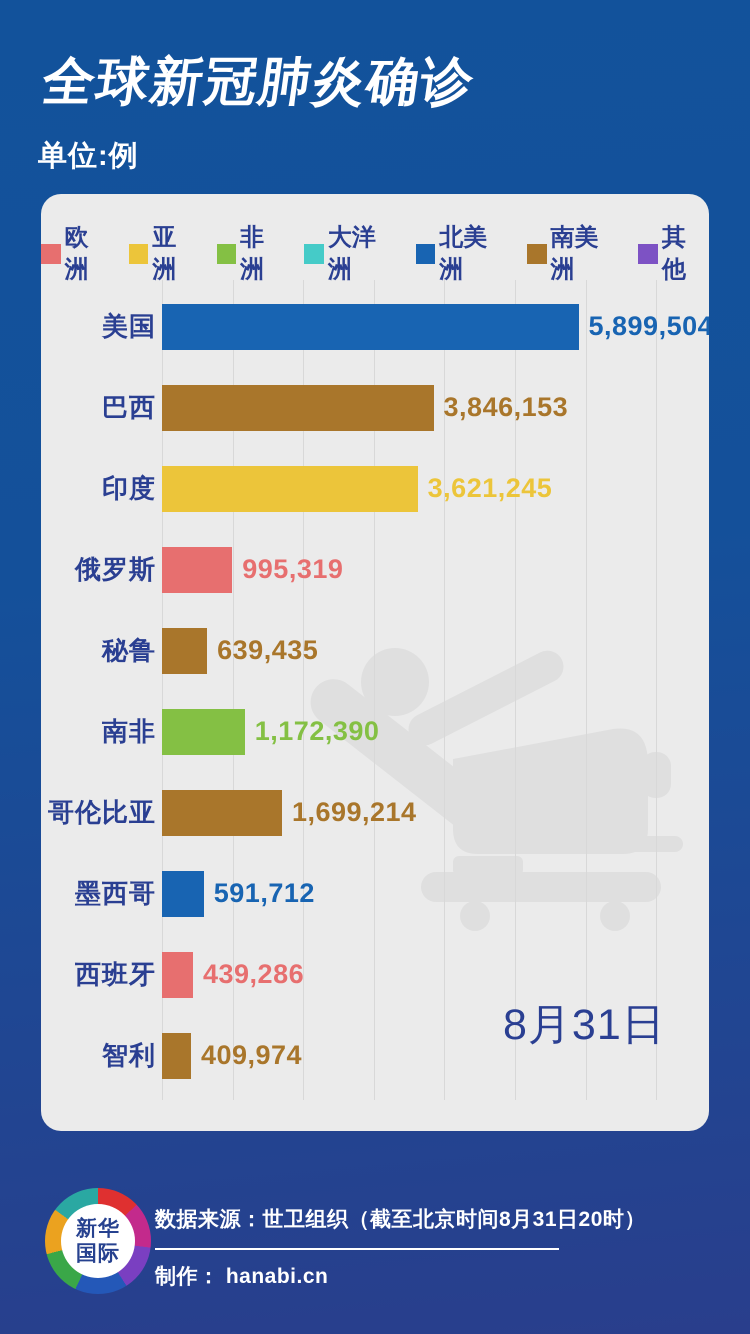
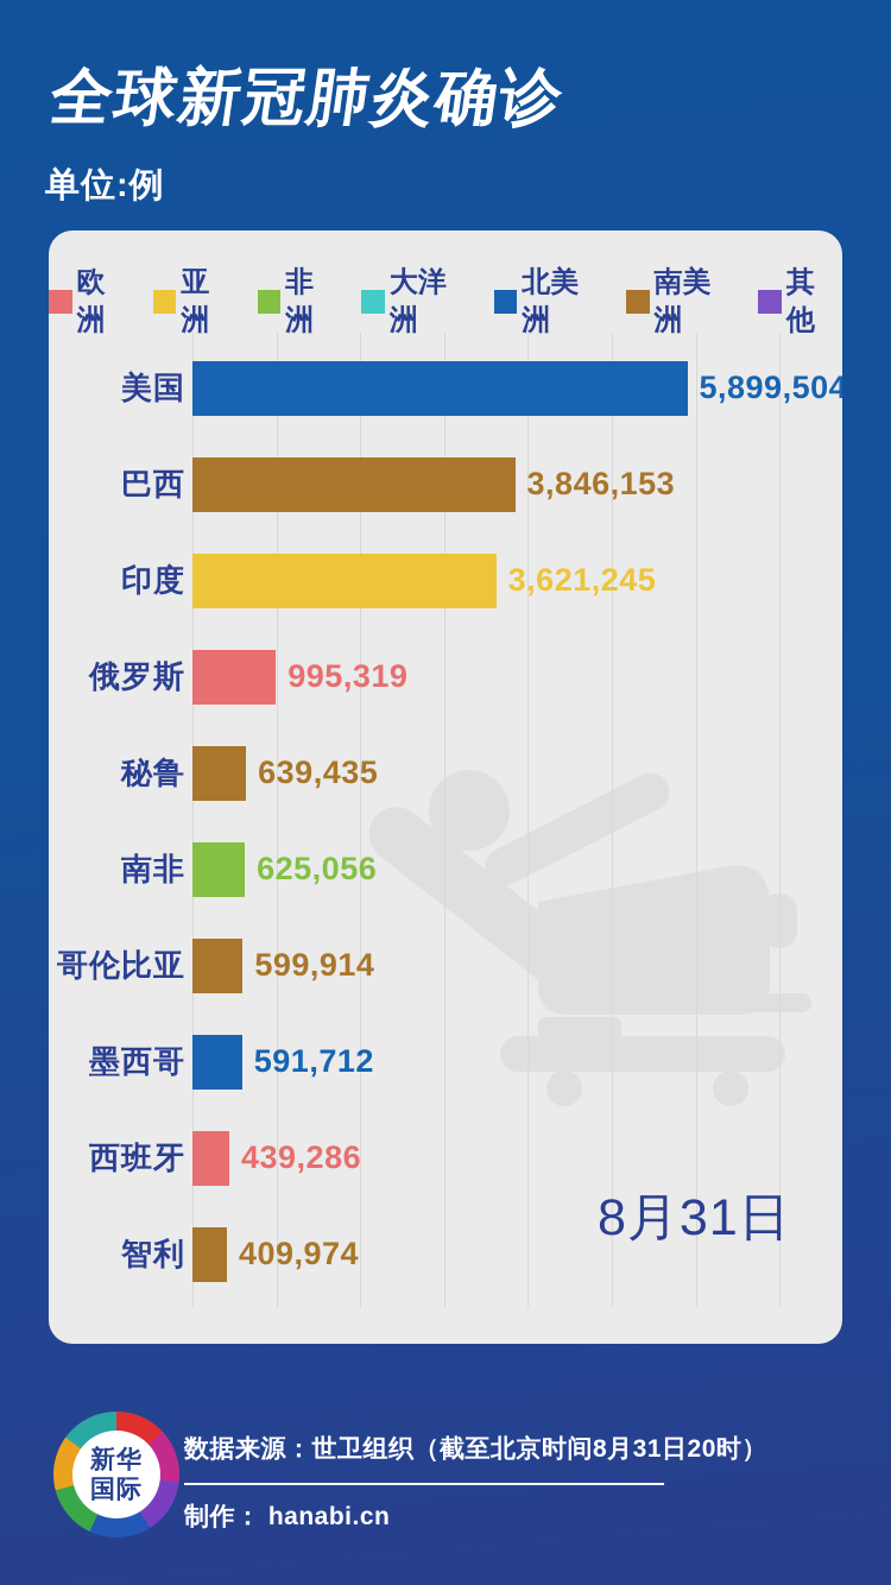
南非: 1,172,390 -> 625,056
哥伦比亚: 1,699,214 -> 599,914
